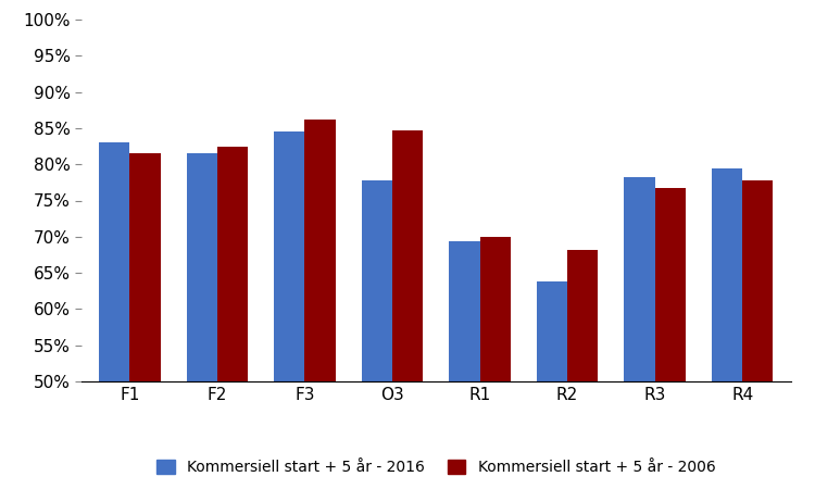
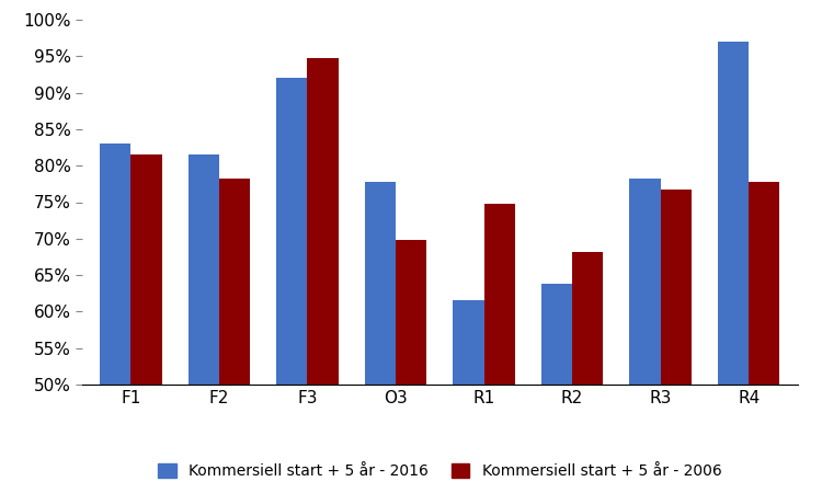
Kommersiell start + 5 år - 2006/F2: 82.5% -> 78.2%
Kommersiell start + 5 år - 2016/F3: 84.5% -> 92.0%
Kommersiell start + 5 år - 2006/F3: 86.2% -> 94.8%
Kommersiell start + 5 år - 2006/O3: 84.7% -> 69.8%
Kommersiell start + 5 år - 2016/R1: 69.3% -> 61.6%
Kommersiell start + 5 år - 2006/R1: 70.0% -> 74.8%
Kommersiell start + 5 år - 2016/R4: 79.5% -> 97.0%
